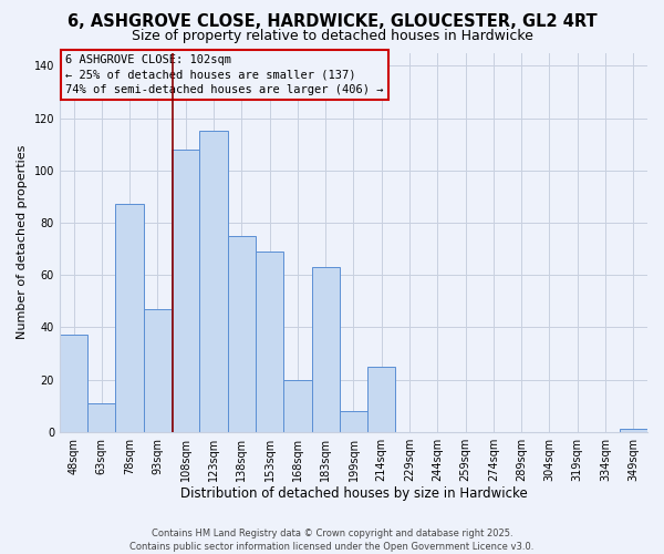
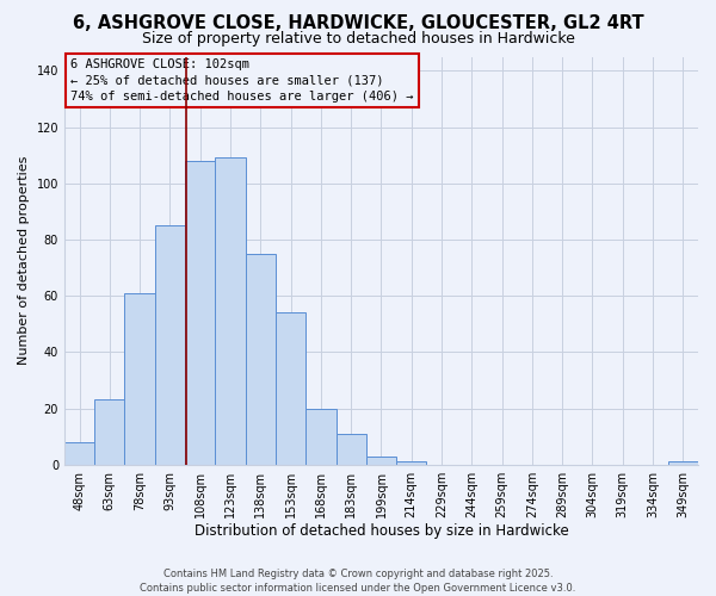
48sqm: 37 -> 8
63sqm: 11 -> 23
78sqm: 87 -> 61
93sqm: 47 -> 85
123sqm: 115 -> 109
153sqm: 69 -> 54
183sqm: 63 -> 11
199sqm: 8 -> 3
214sqm: 25 -> 1
